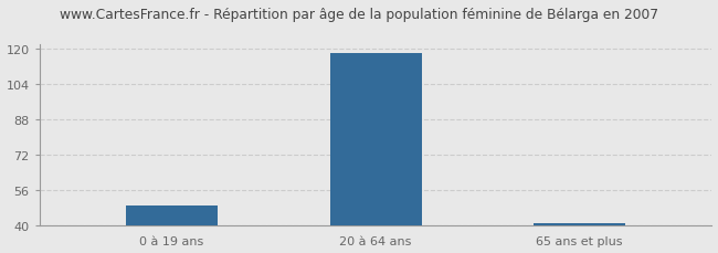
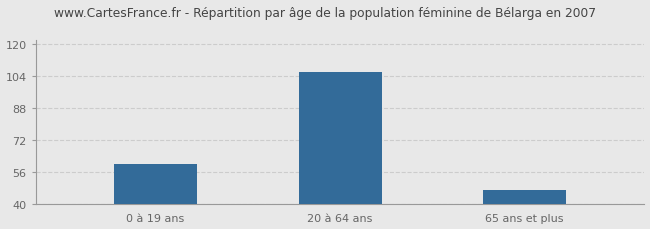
0 à 19 ans: 49 -> 60
20 à 64 ans: 118 -> 106
65 ans et plus: 41 -> 47
